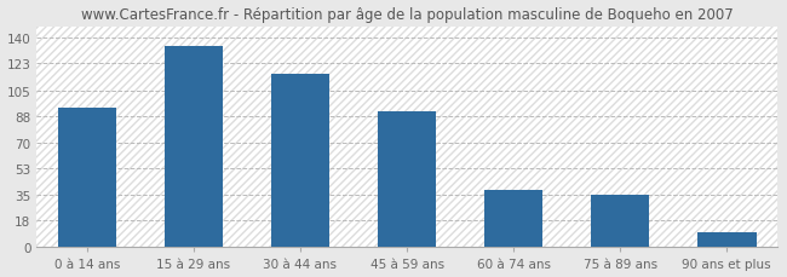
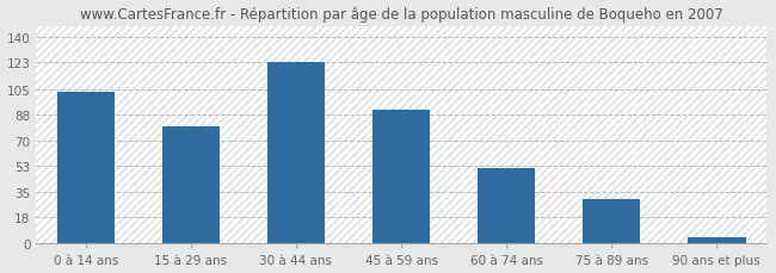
0 à 14 ans: 93 -> 103
15 à 29 ans: 135 -> 80
30 à 44 ans: 116 -> 123
60 à 74 ans: 38 -> 51
75 à 89 ans: 35 -> 30
90 ans et plus: 10 -> 4
